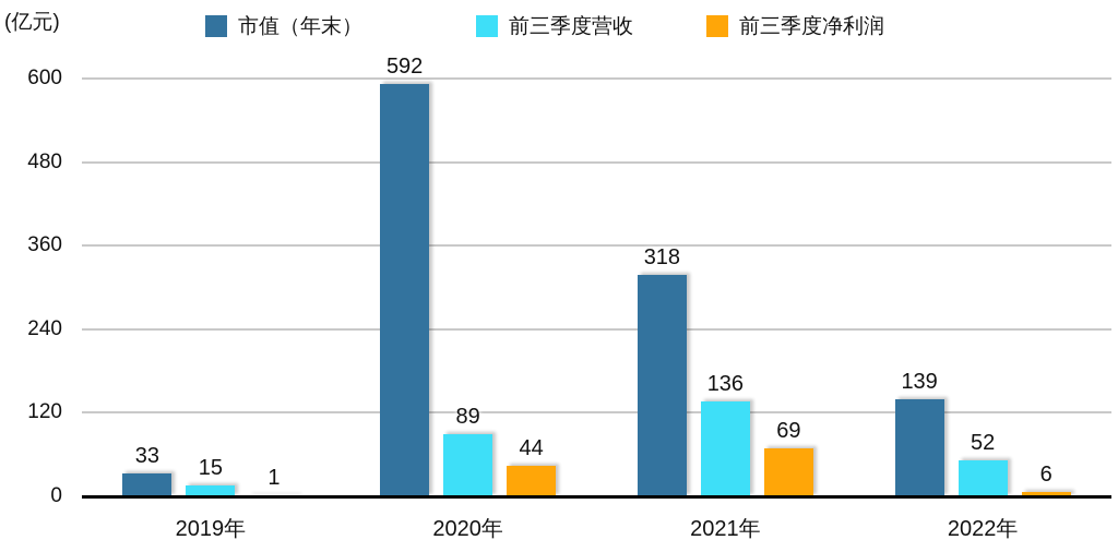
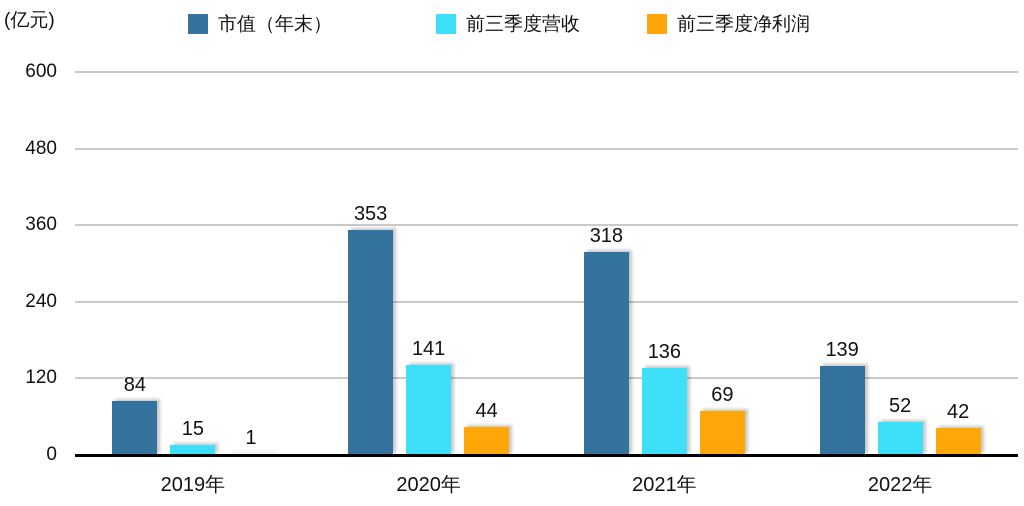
市值（年末）/2019年: 33 -> 84
市值（年末）/2020年: 592 -> 353
前三季度营收/2020年: 89 -> 141
前三季度净利润/2022年: 6 -> 42
